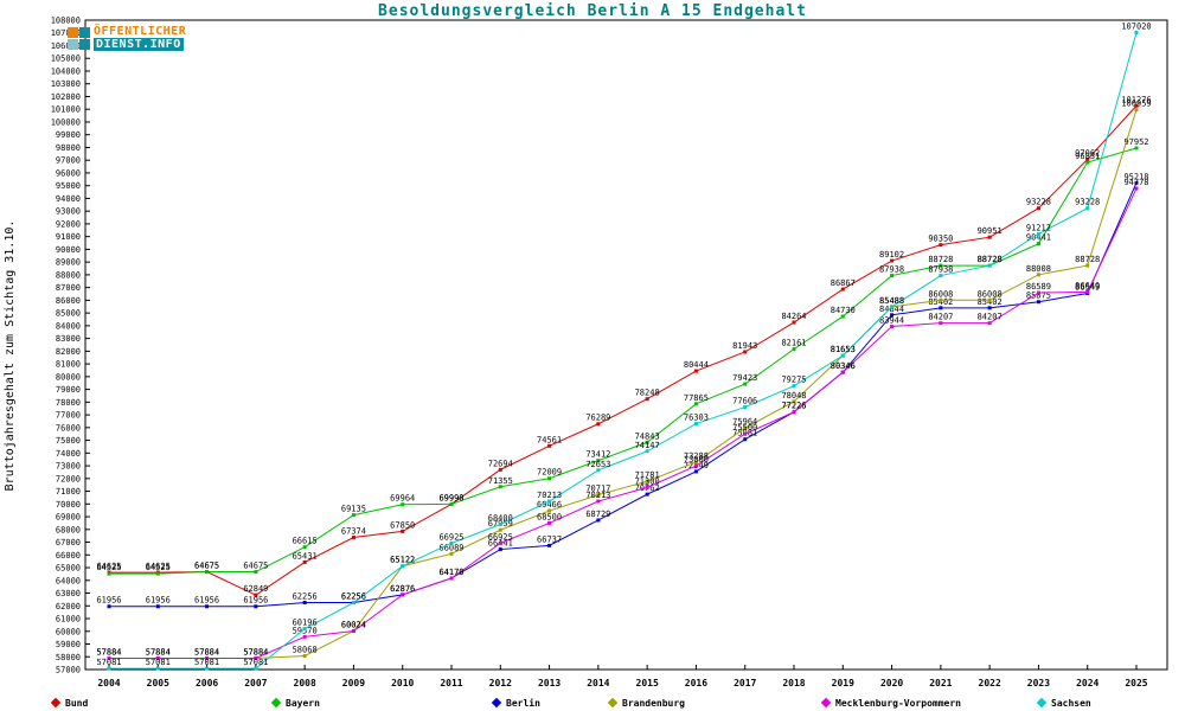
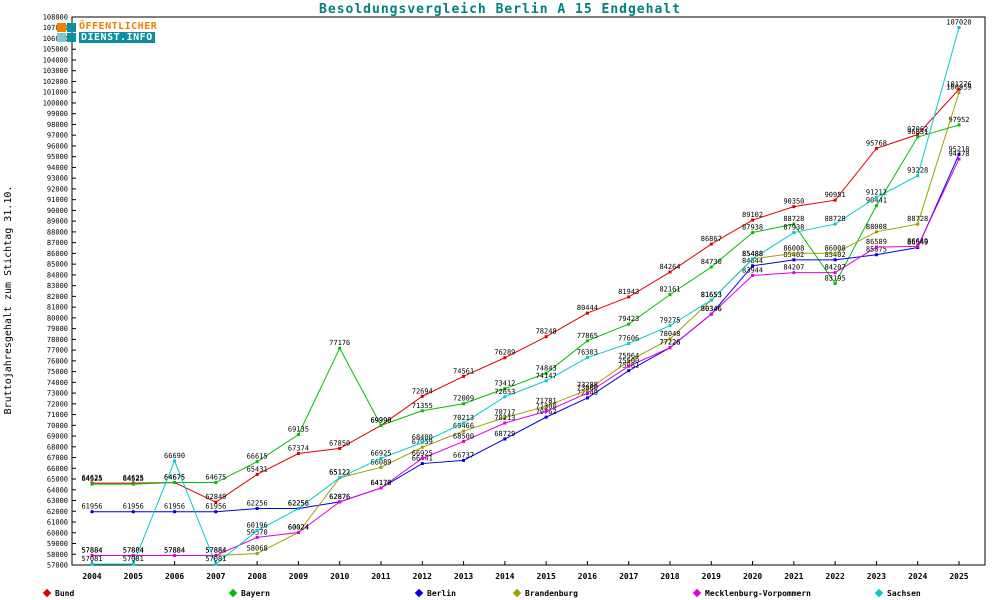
Sachsen/2006: 57081 -> 66690
Bayern/2010: 69964 -> 77176
Bayern/2022: 88728 -> 83195
Bund/2023: 93228 -> 95768
